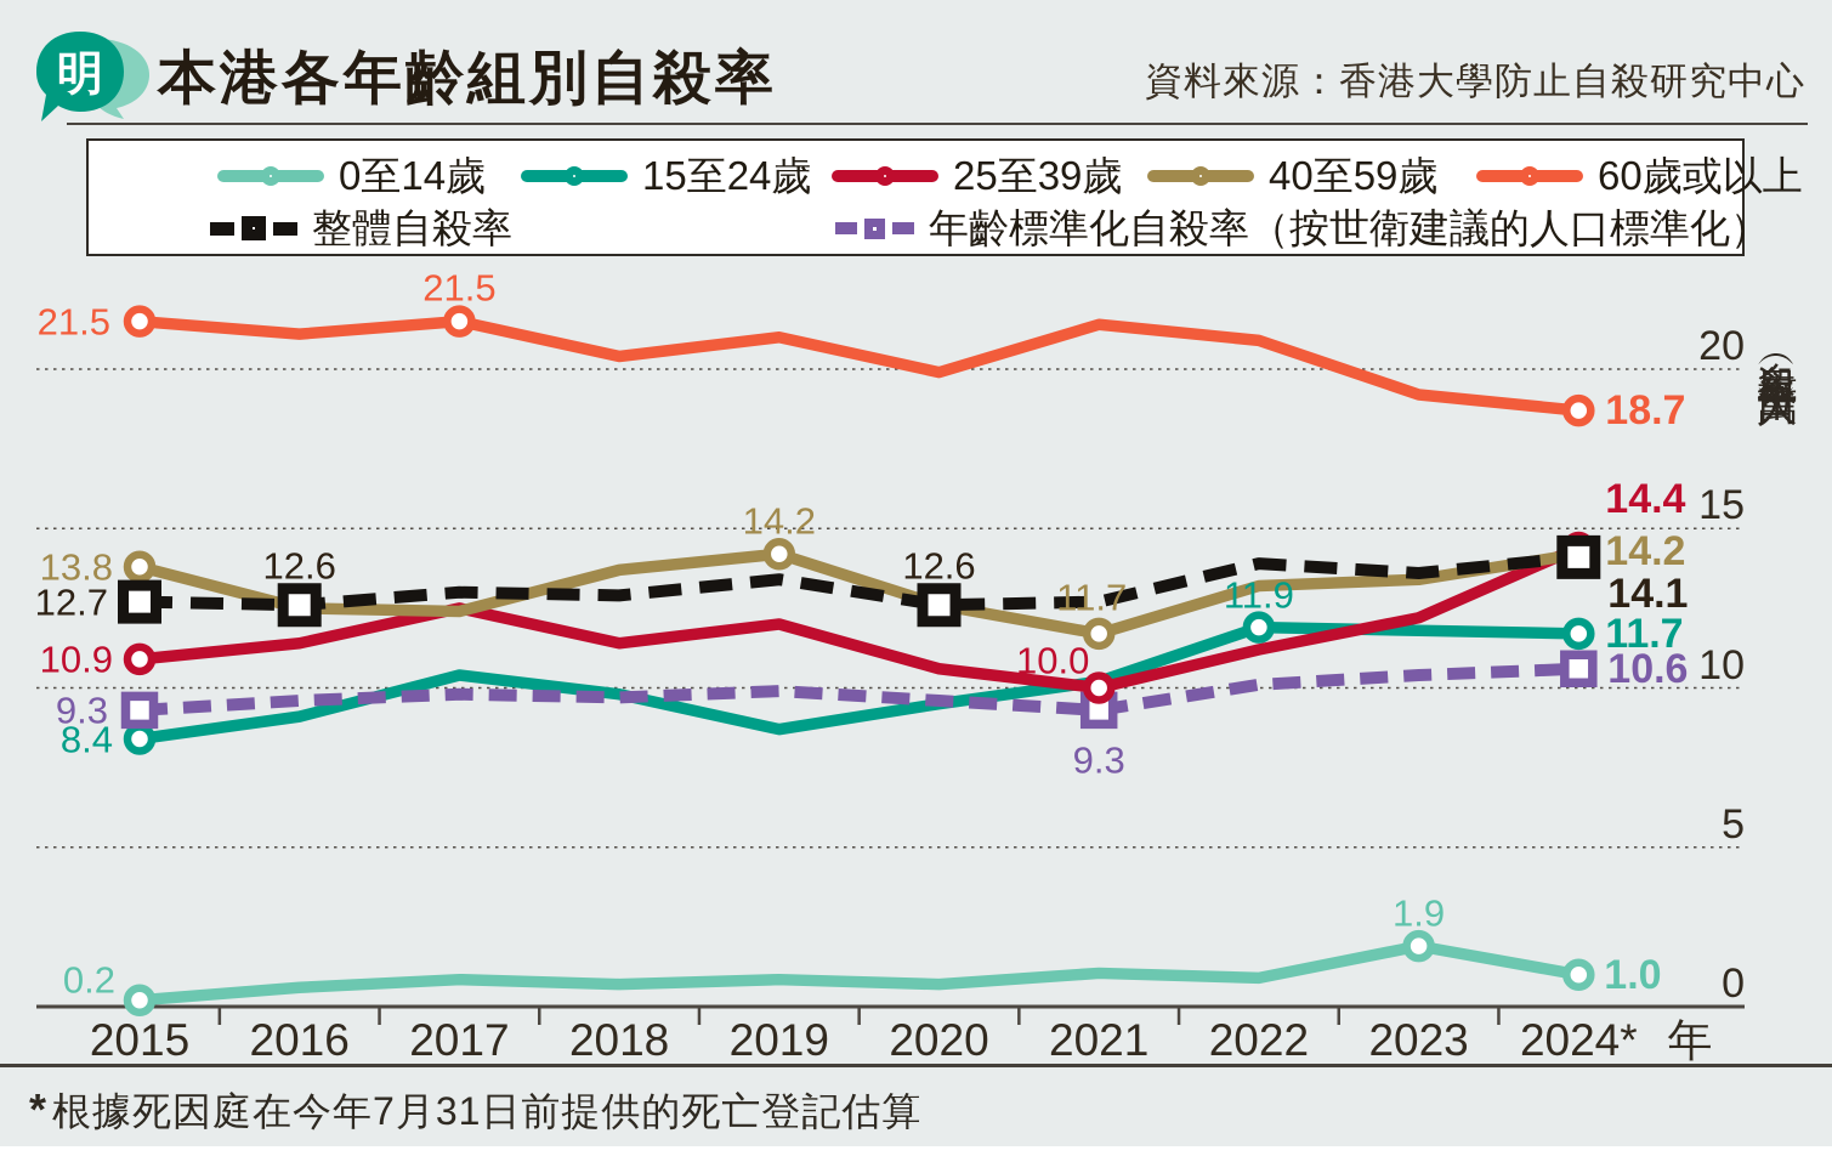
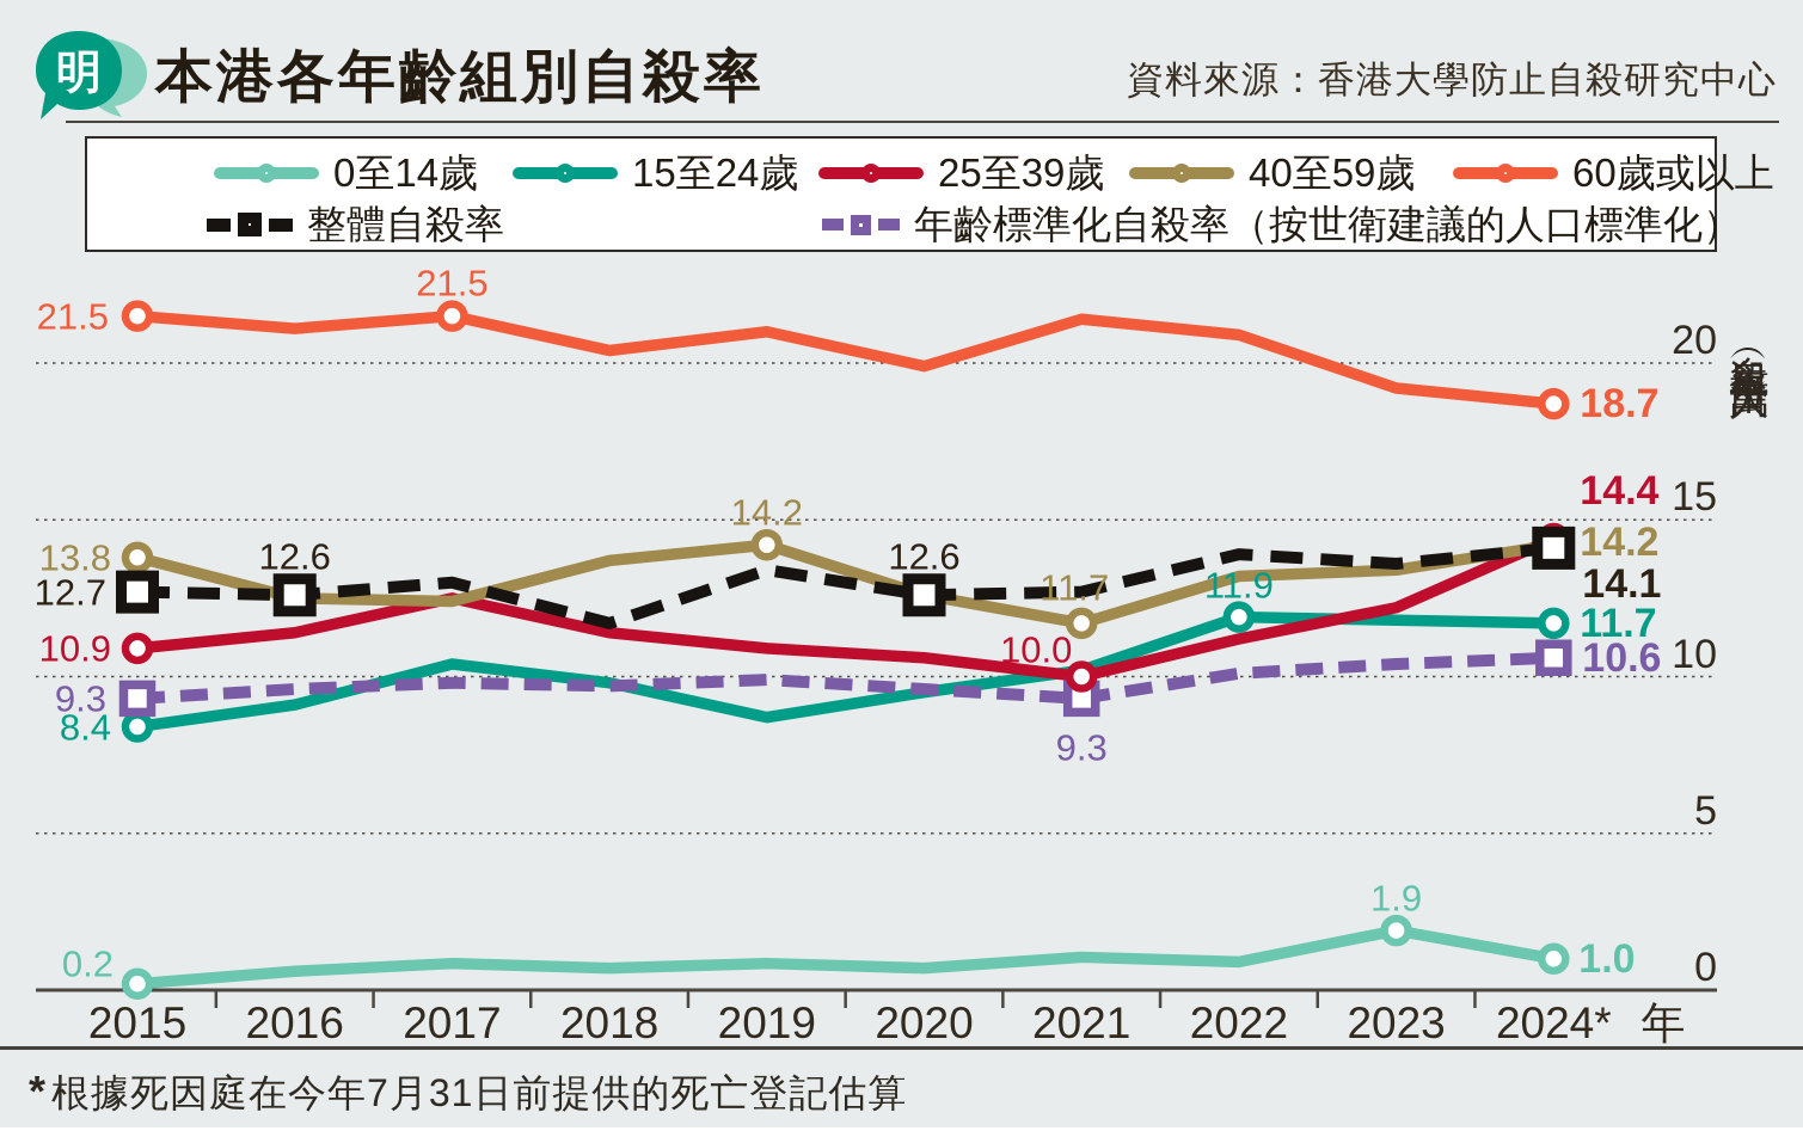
整體自殺率/2018: 12.9 -> 11.7
25至39歲/2019: 12.0 -> 10.9
